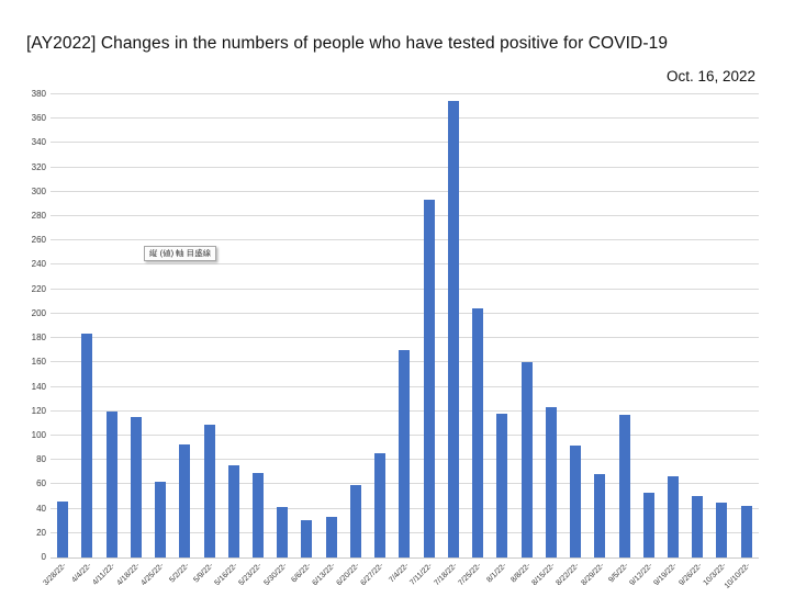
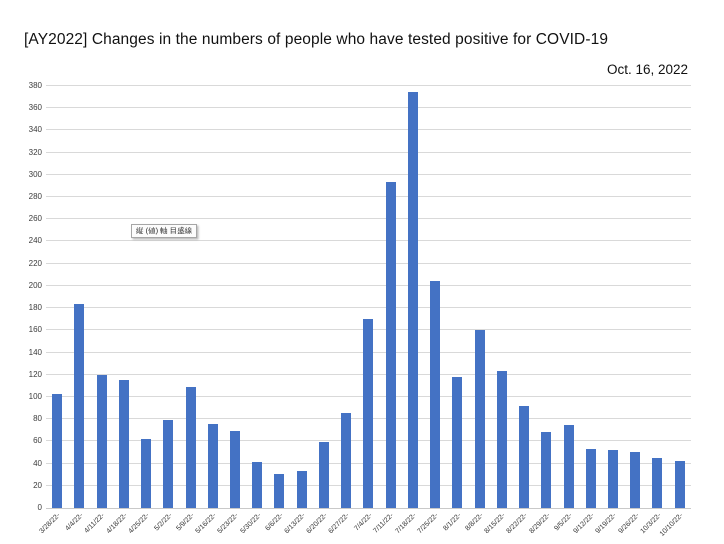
3/28/22-: 46 -> 103
5/2/22-: 93 -> 79
9/5/22-: 117 -> 75
9/19/22-: 67 -> 52
